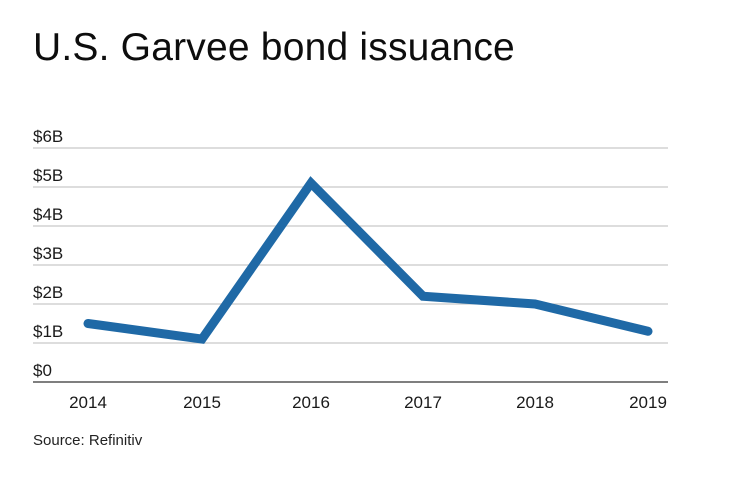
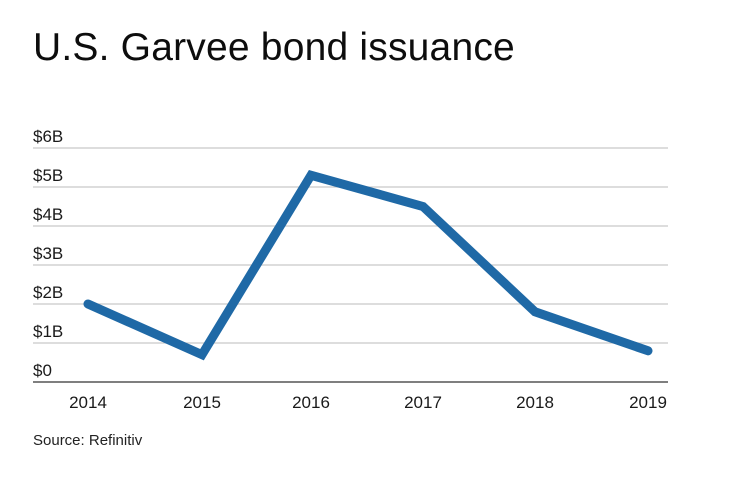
2014: $1.5B -> $2.0B
2015: $1.1B -> $0.7B
2016: $5.1B -> $5.3B
2017: $2.2B -> $4.5B
2018: $2.0B -> $1.8B
2019: $1.3B -> $0.8B
